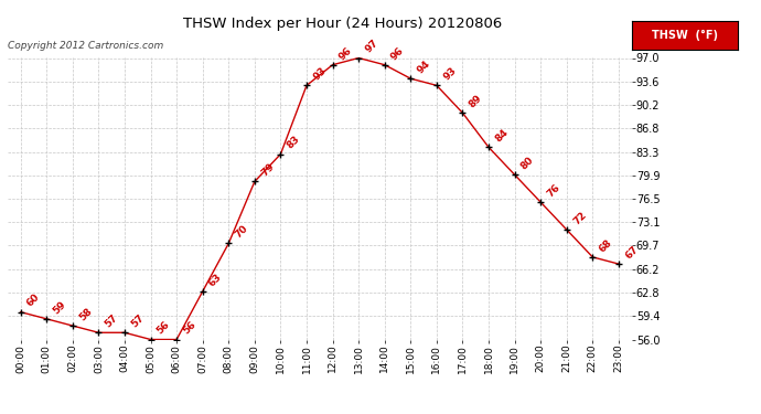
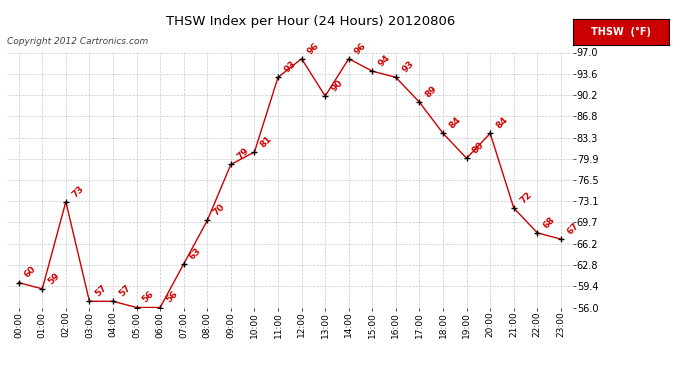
02:00: 58 -> 73
10:00: 83 -> 81
13:00: 97 -> 90
20:00: 76 -> 84
